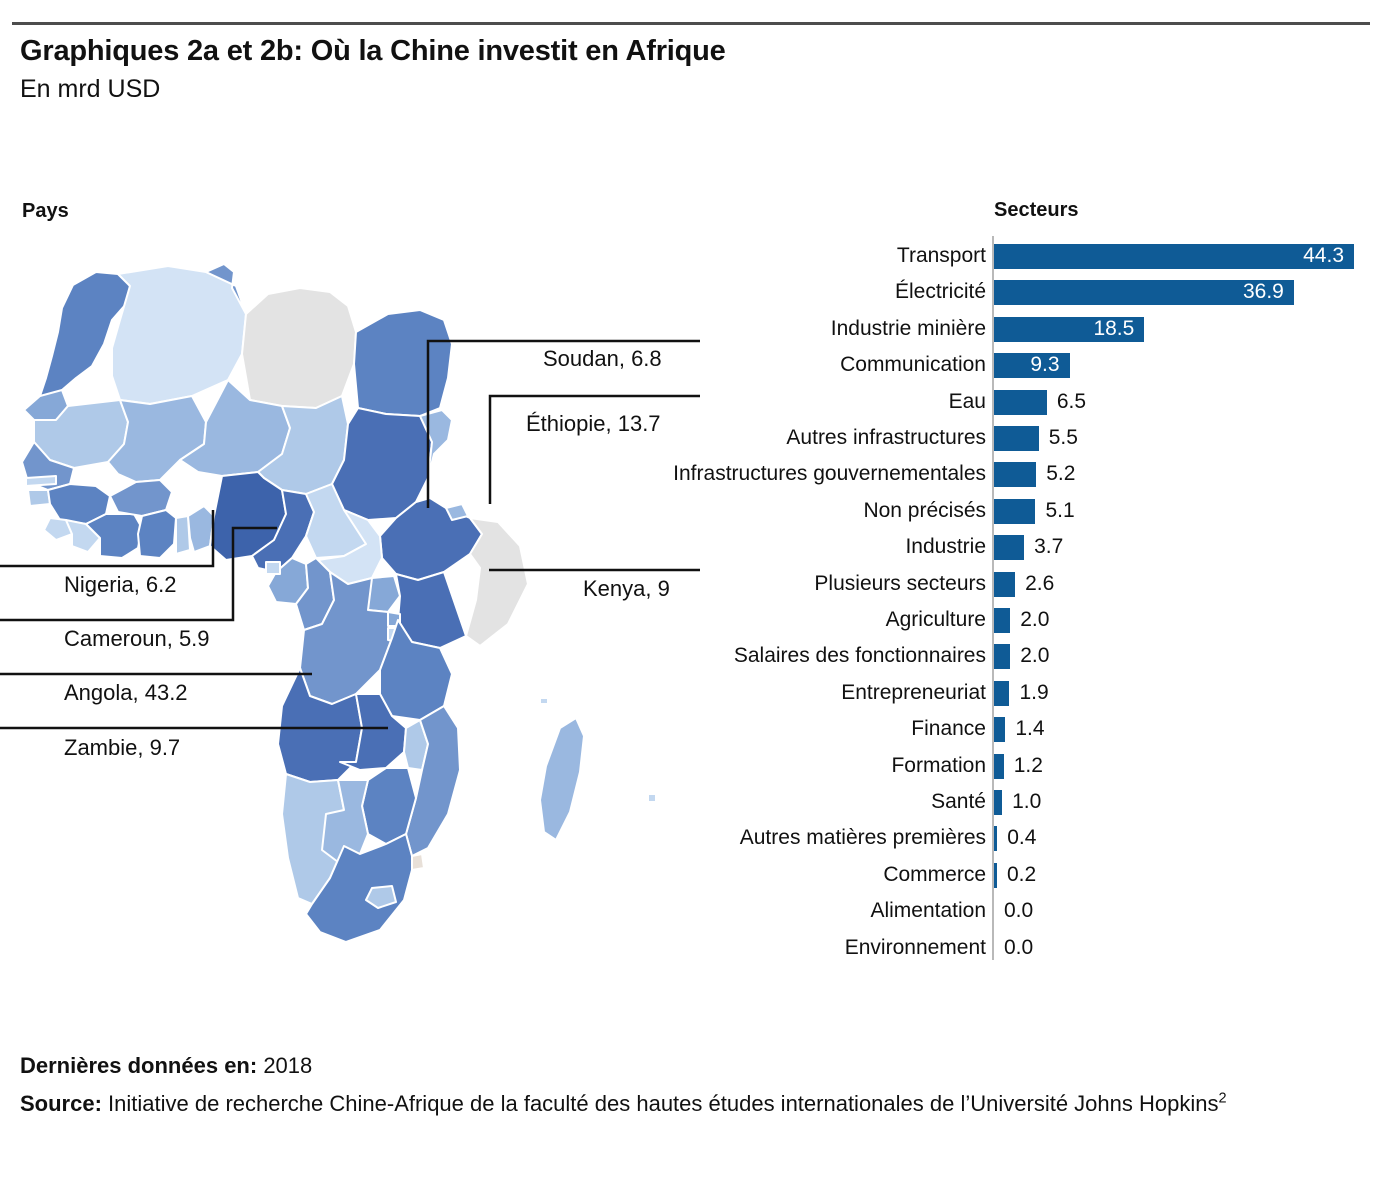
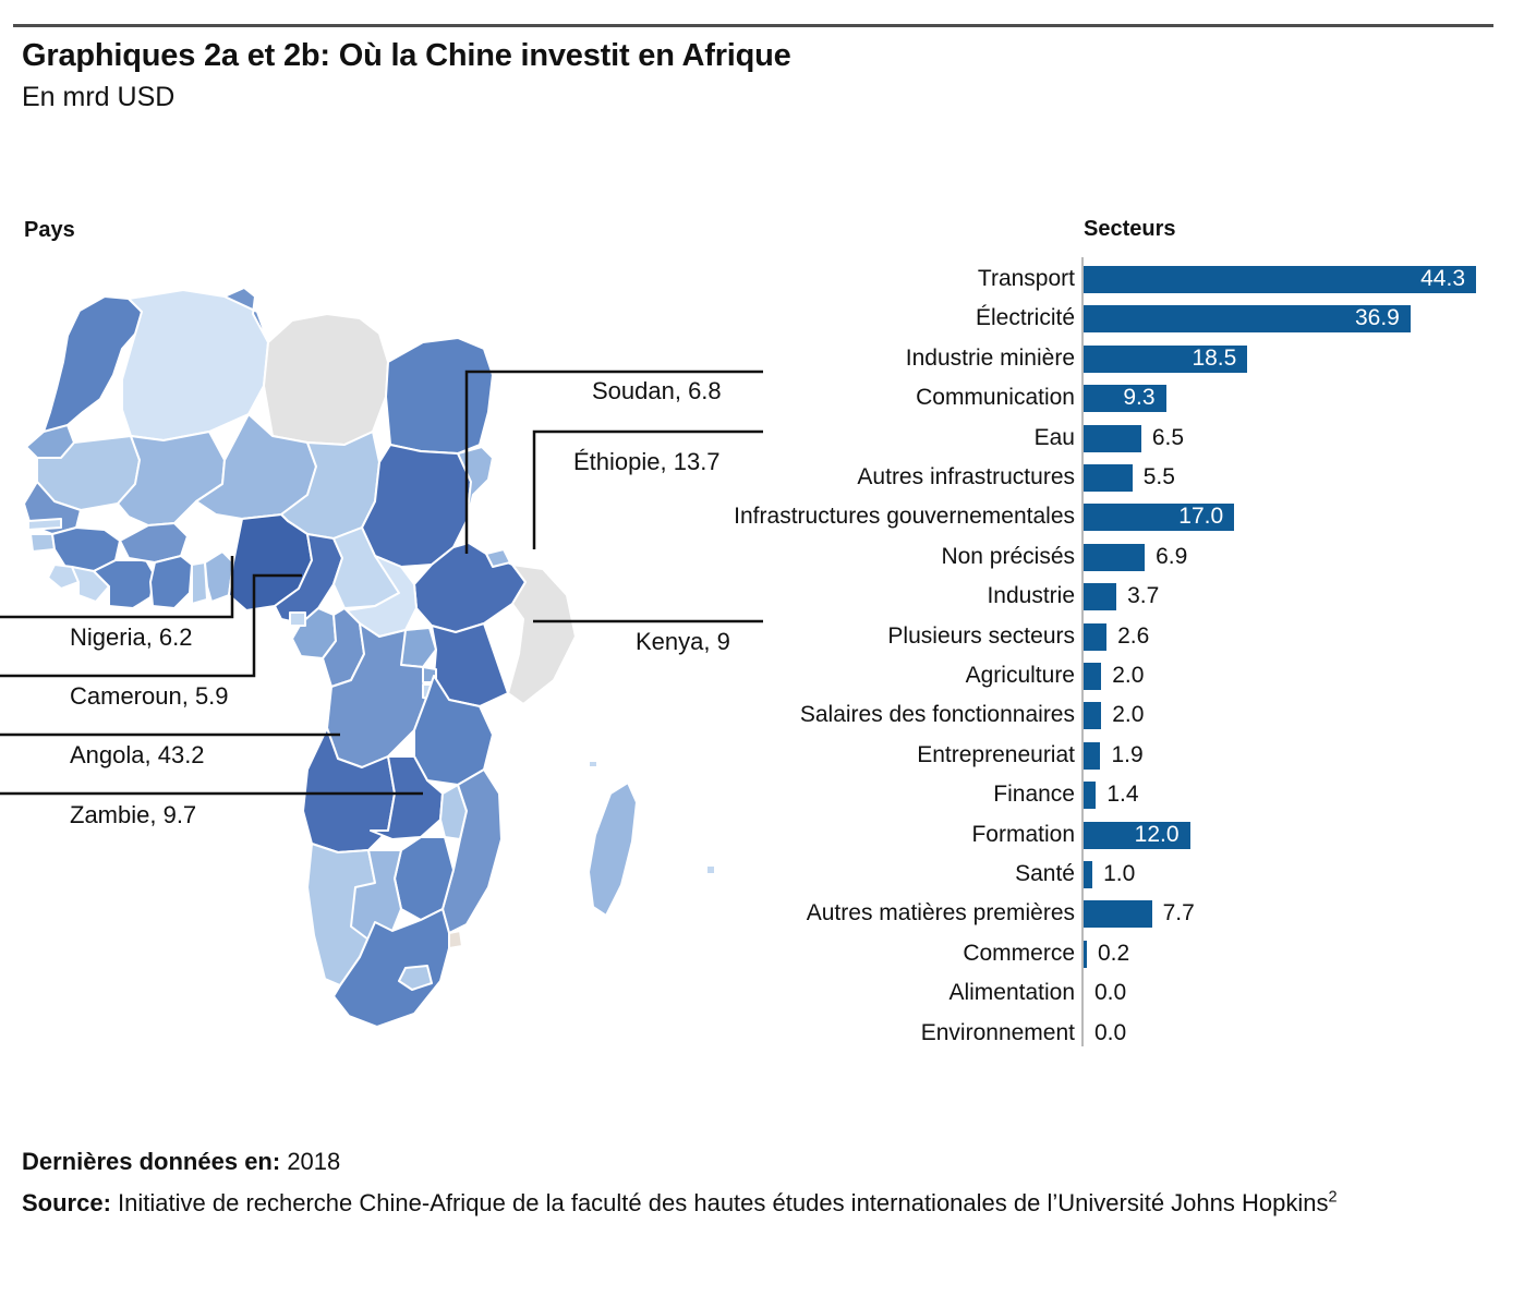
Secteurs/Infrastructures gouvernementales: 5.2 -> 17.0
Secteurs/Non précisés: 5.1 -> 6.9
Secteurs/Formation: 1.2 -> 12.0
Secteurs/Autres matières premières: 0.4 -> 7.7
